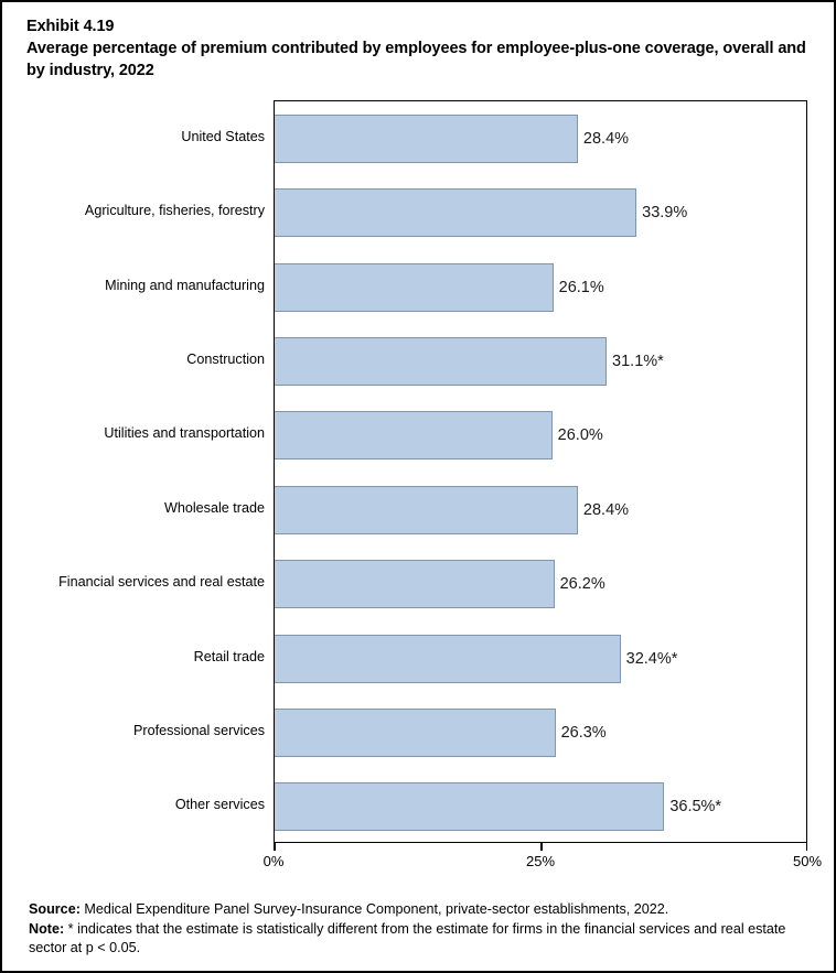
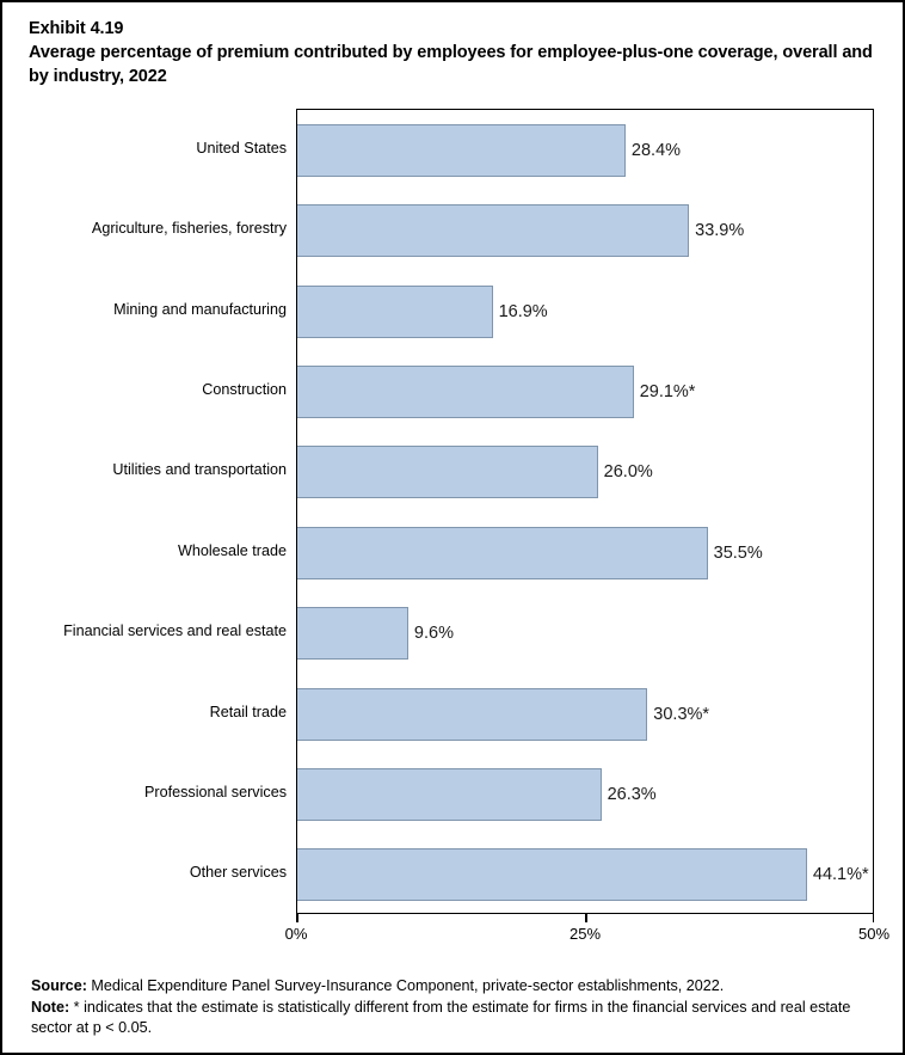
Mining and manufacturing: 26.1% -> 16.9%
Construction: 31.1 -> 29.1
Wholesale trade: 28.4% -> 35.5%
Financial services and real estate: 26.2% -> 9.6%
Retail trade: 32.4 -> 30.3
Other services: 36.5 -> 44.1
